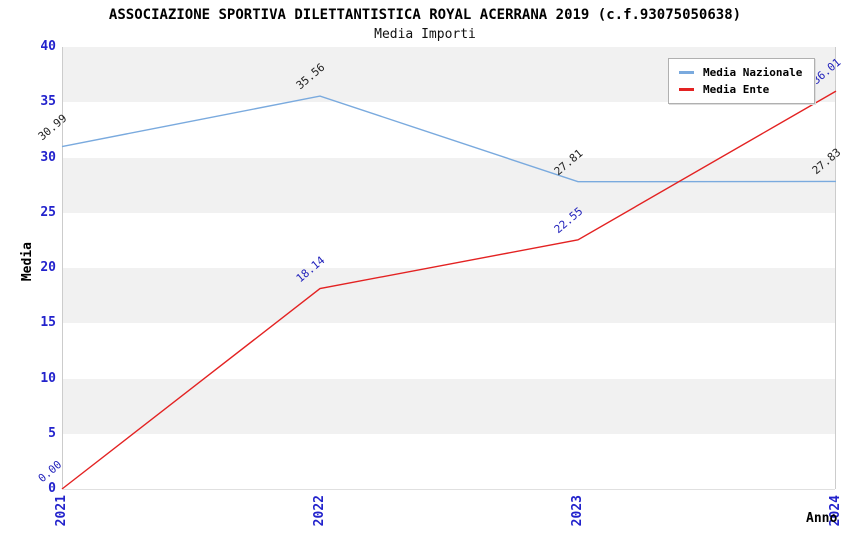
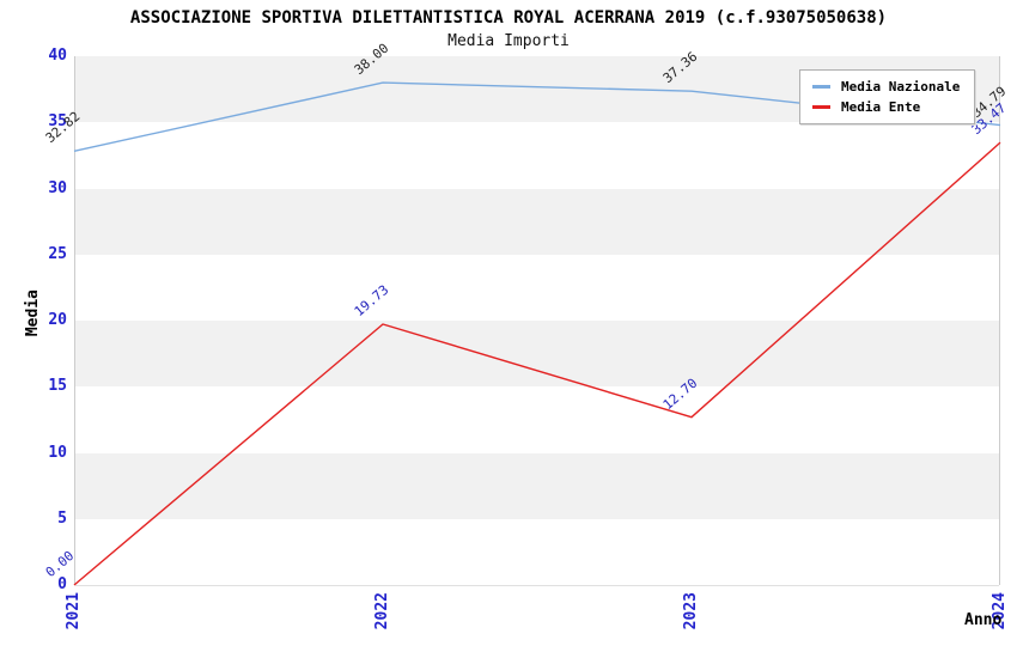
Media Nazionale/2021: 30.99 -> 32.82
Media Nazionale/2022: 35.56 -> 38.00
Media Ente/2022: 18.14 -> 19.73
Media Nazionale/2023: 27.81 -> 37.36
Media Ente/2023: 22.55 -> 12.70
Media Nazionale/2024: 27.83 -> 34.79
Media Ente/2024: 36.01 -> 33.47
